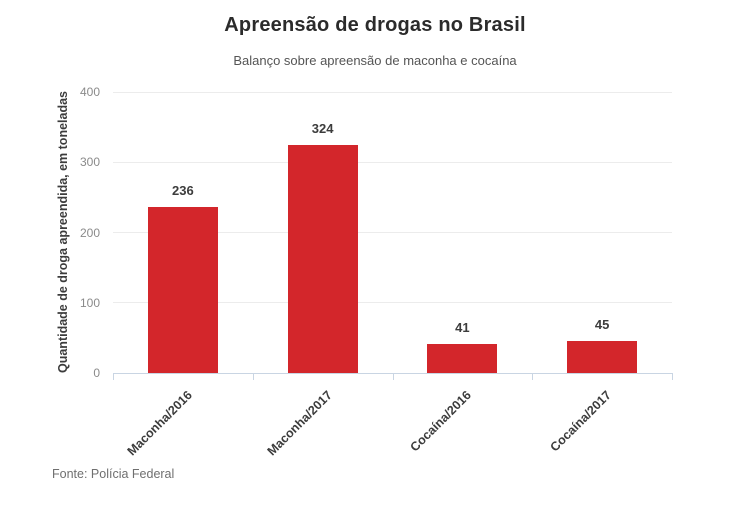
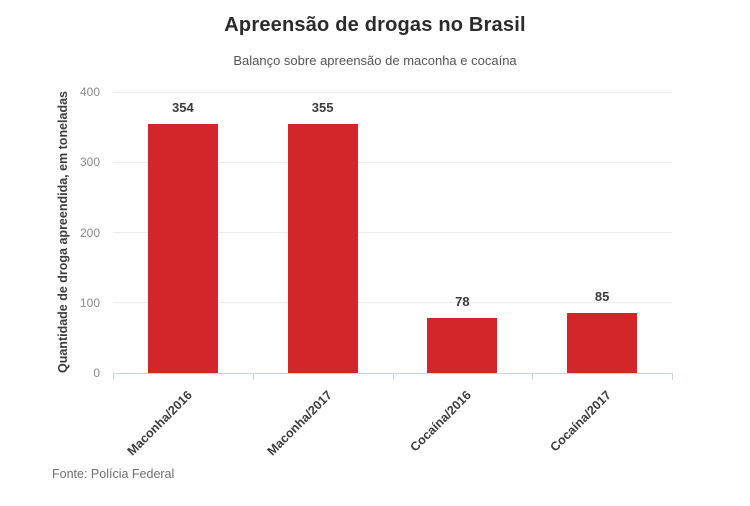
Maconha/2016: 236 -> 354
Maconha/2017: 324 -> 355
Cocaína/2016: 41 -> 78
Cocaína/2017: 45 -> 85
